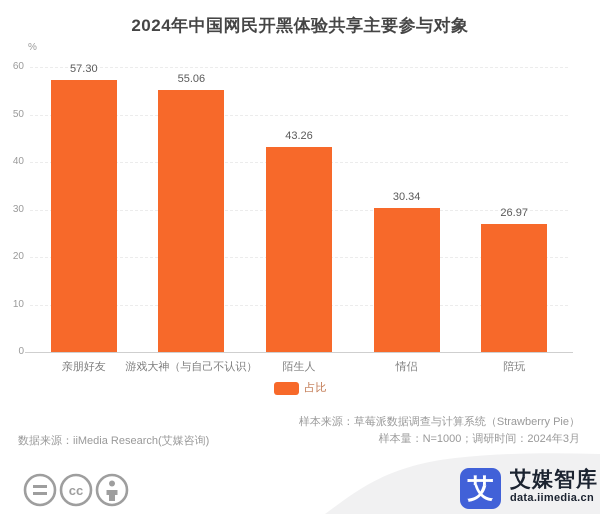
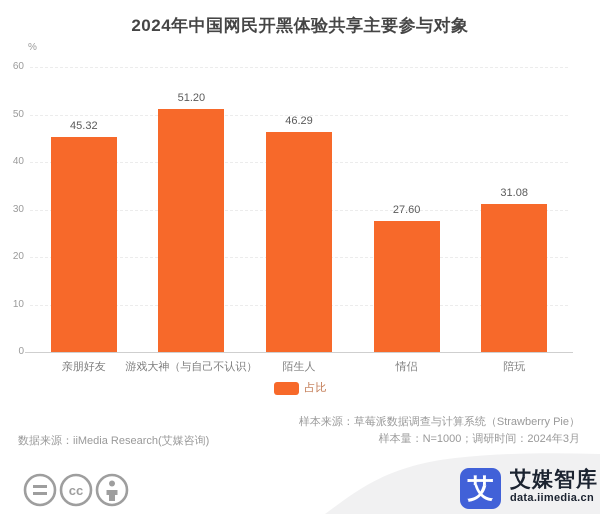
亲朋好友: 57.30 -> 45.32
游戏大神（与自己不认识）: 55.06 -> 51.20
陌生人: 43.26 -> 46.29
情侣: 30.34 -> 27.60
陪玩: 26.97 -> 31.08
